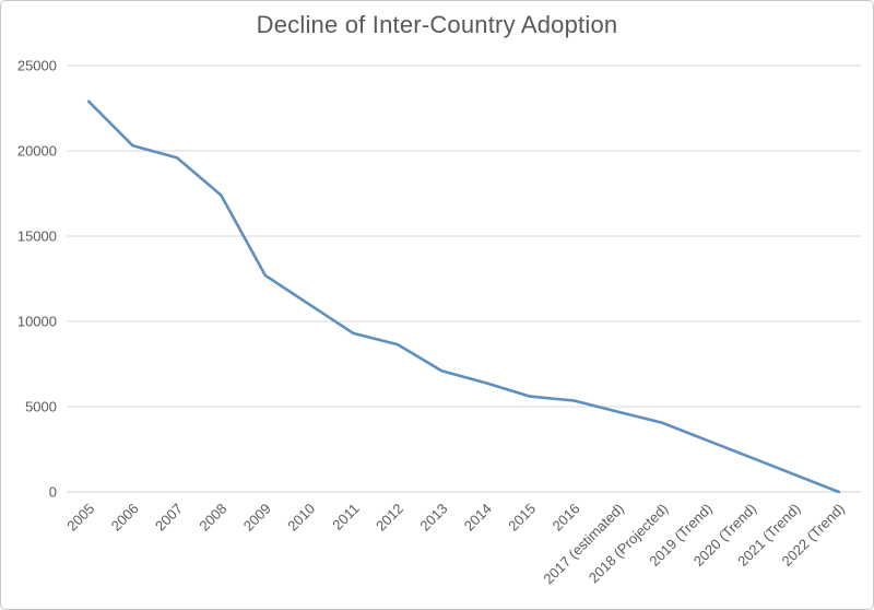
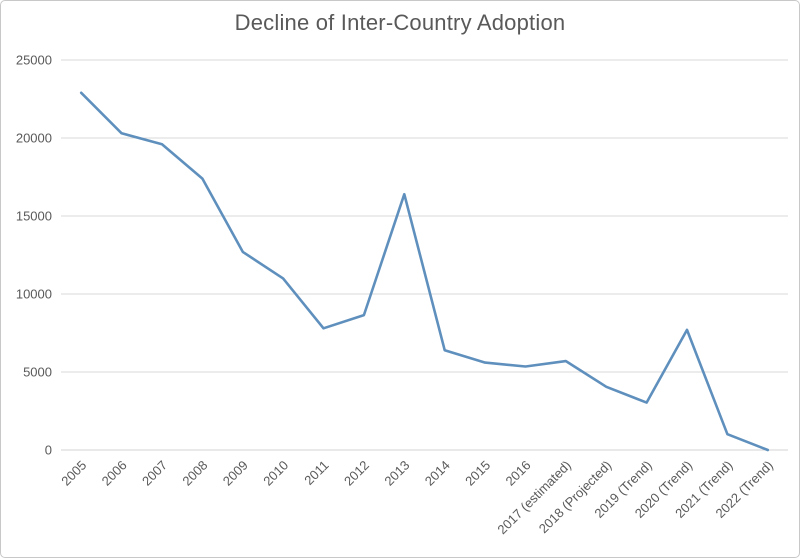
2011: 9300 -> 7800
2013: 7100 -> 16400
2017 (estimated): 4700 -> 5700
2020 (Trend): 2000 -> 7700
